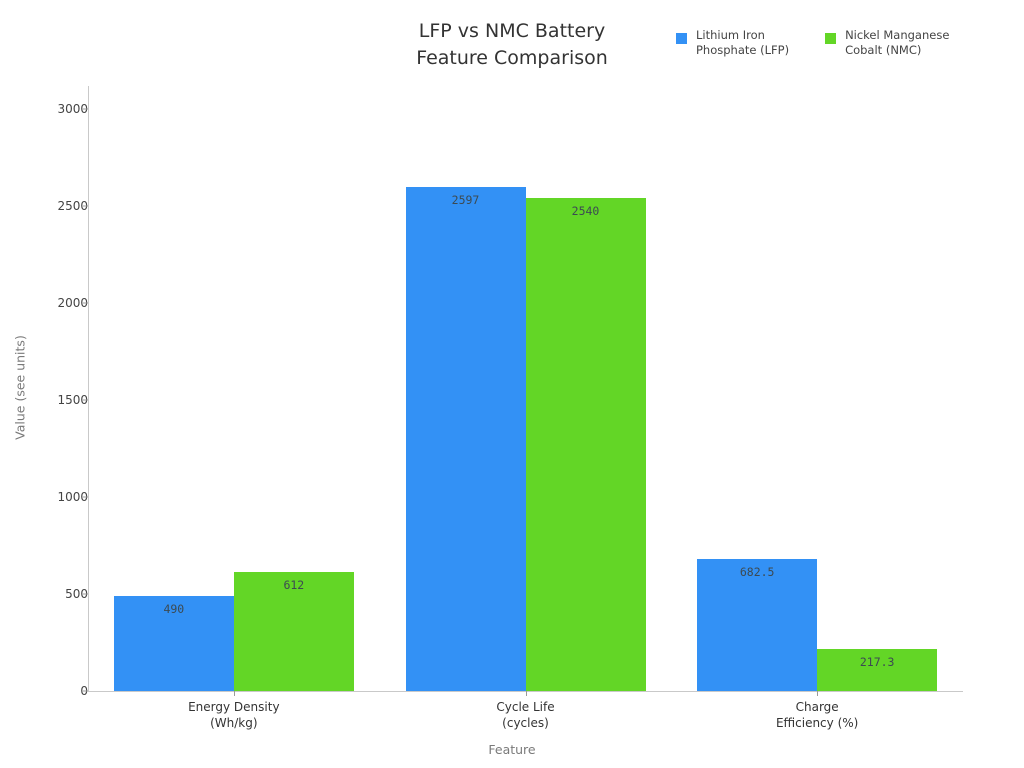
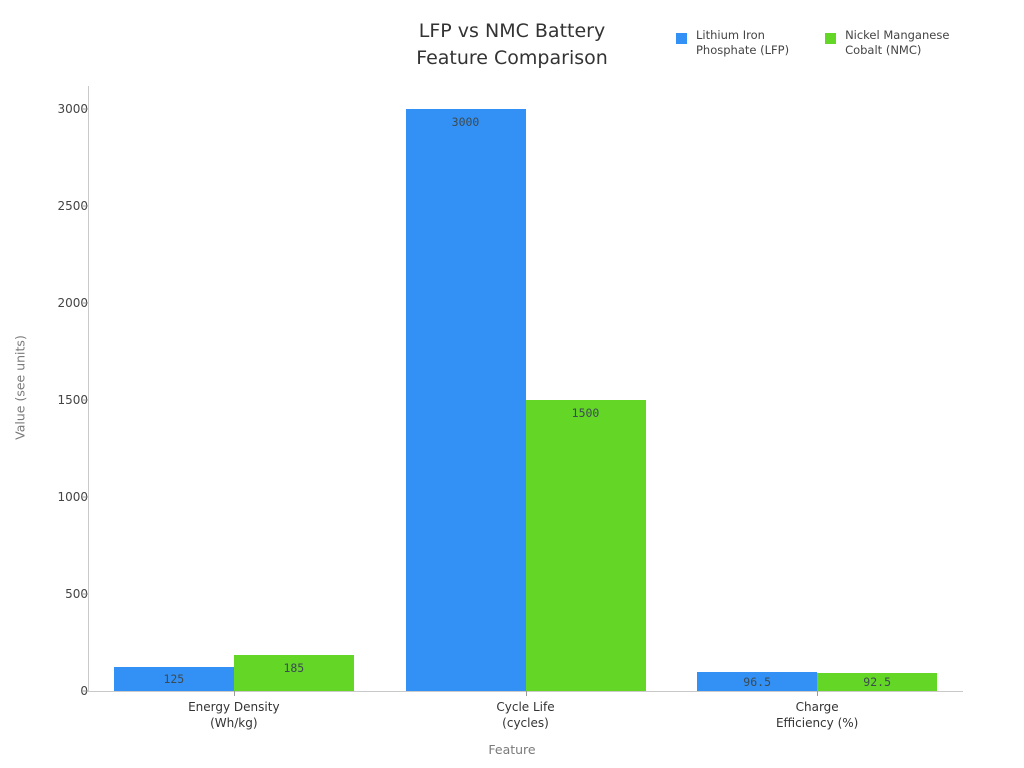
Lithium Iron Phosphate (LFP)/Energy Density (Wh/kg): 490 -> 125
Nickel Manganese Cobalt (NMC)/Energy Density (Wh/kg): 612 -> 185
Lithium Iron Phosphate (LFP)/Cycle Life (cycles): 2597 -> 3000
Nickel Manganese Cobalt (NMC)/Cycle Life (cycles): 2540 -> 1500
Lithium Iron Phosphate (LFP)/Charge Efficiency (%): 682.5 -> 96.5
Nickel Manganese Cobalt (NMC)/Charge Efficiency (%): 217.3 -> 92.5
